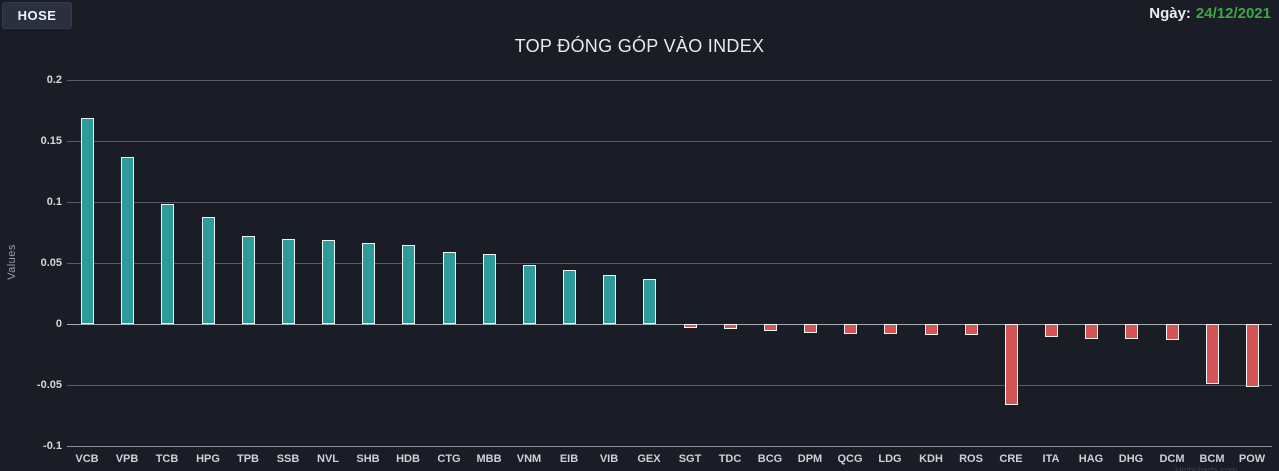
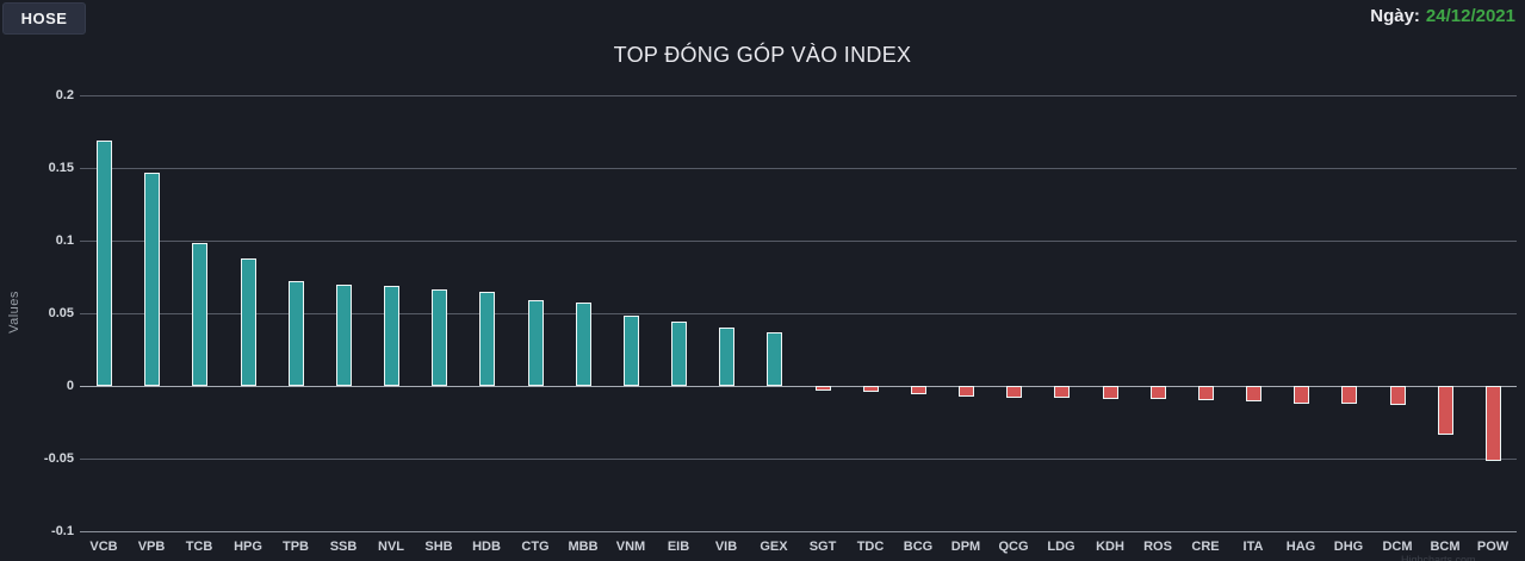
VPB: 0.137 -> 0.147
CRE: -0.066 -> -0.010
BCM: -0.049 -> -0.034
